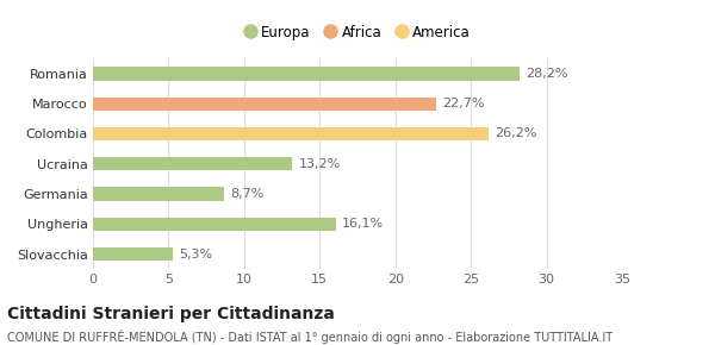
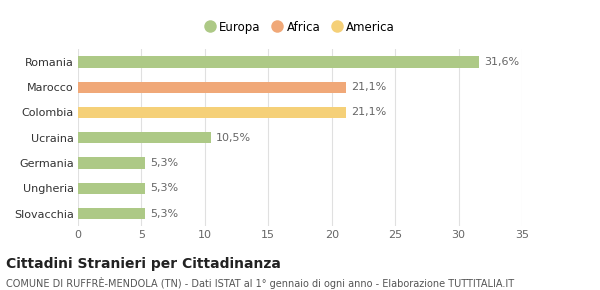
Romania: 28,2% -> 31,6%
Marocco: 22,7% -> 21,1%
Colombia: 26,2% -> 21,1%
Ucraina: 13,2% -> 10,5%
Germania: 8,7% -> 5,3%
Ungheria: 16,1% -> 5,3%
